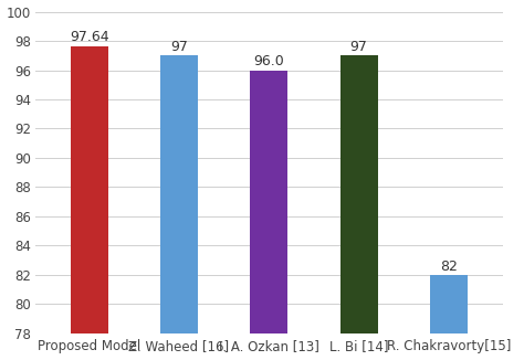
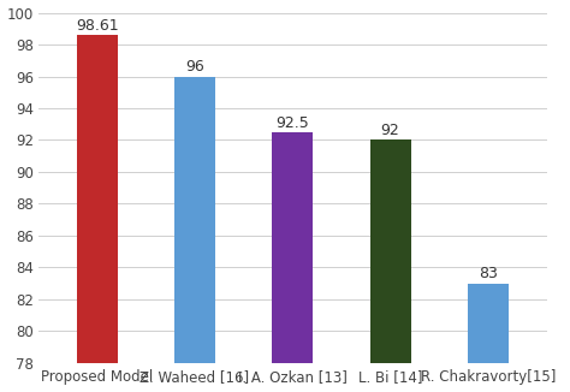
Proposed Model: 97.64 -> 98.61
Z. Waheed [16]: 97 -> 96
I. A. Ozkan [13]: 96.0 -> 92.5
L. Bi [14]: 97 -> 92
R. Chakravorty[15]: 82 -> 83
